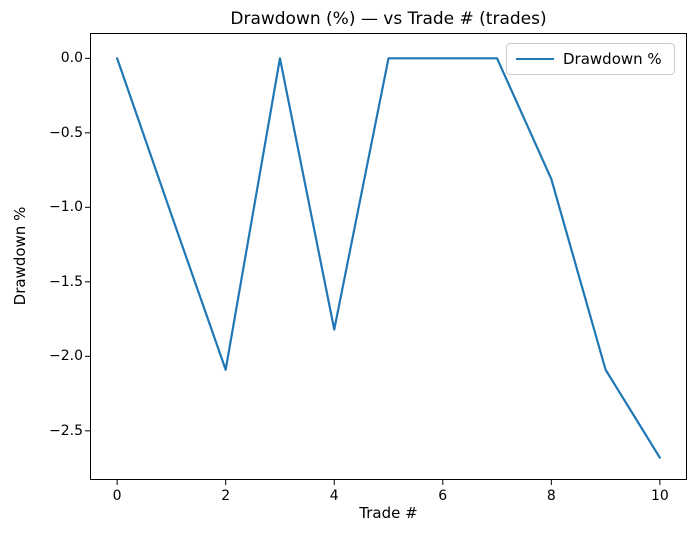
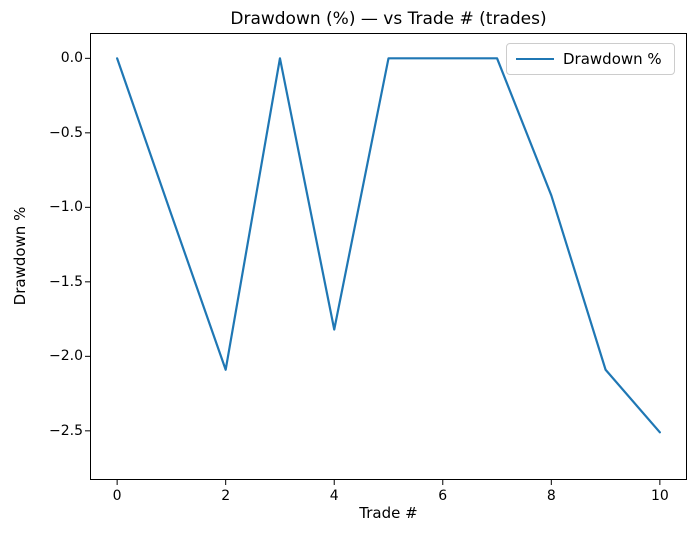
8: -0.81 -> -0.92
10: -2.68 -> -2.51
